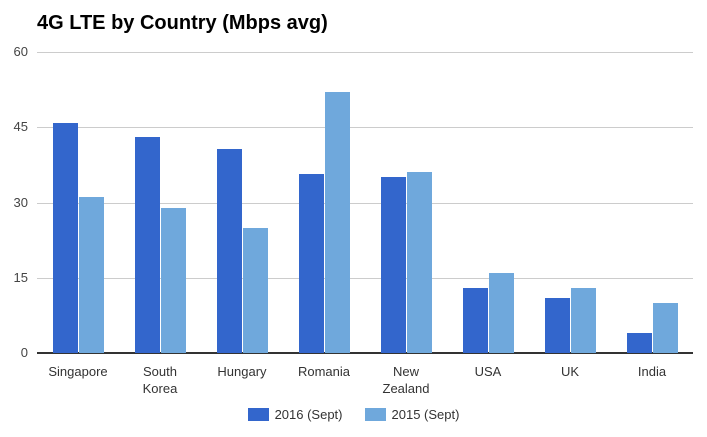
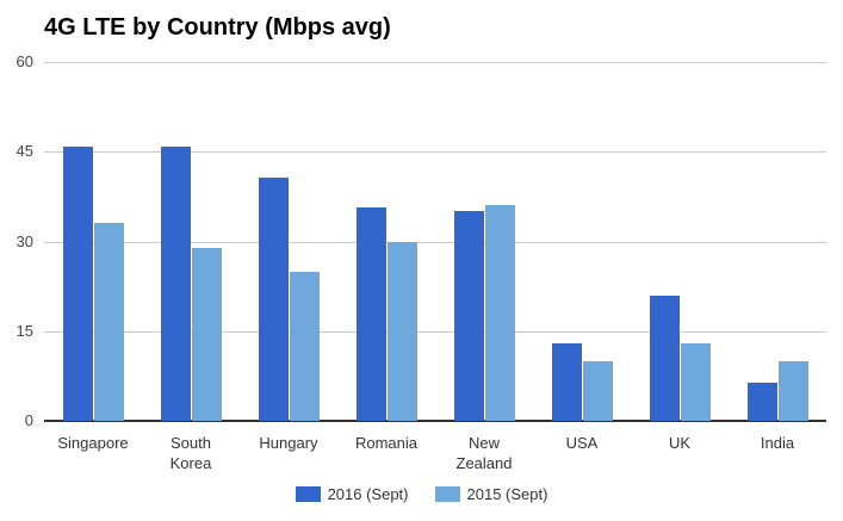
2015 (Sept)/Singapore: 31 -> 33
2016 (Sept)/South Korea: 43 -> 46
2015 (Sept)/Romania: 52 -> 30
2015 (Sept)/USA: 16 -> 10
2016 (Sept)/UK: 11 -> 21
2016 (Sept)/India: 4 -> 6
